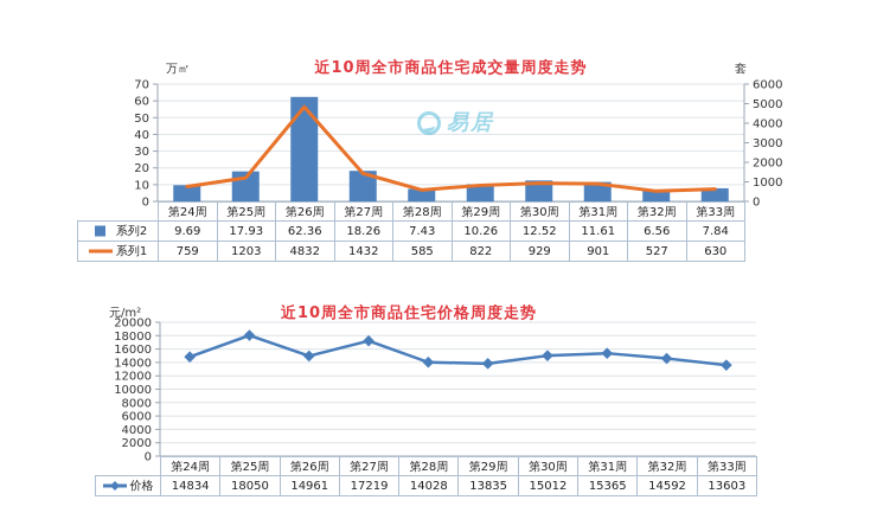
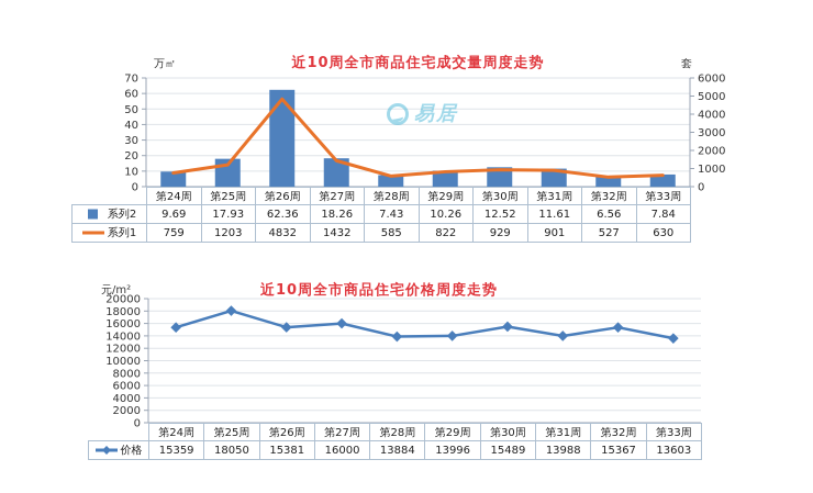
近10周全市商品住宅价格周度走势/第24周: 14834 -> 15359
近10周全市商品住宅价格周度走势/第26周: 14961 -> 15381
近10周全市商品住宅价格周度走势/第27周: 17219 -> 16000
近10周全市商品住宅价格周度走势/第28周: 14028 -> 13884
近10周全市商品住宅价格周度走势/第29周: 13835 -> 13996
近10周全市商品住宅价格周度走势/第30周: 15012 -> 15489
近10周全市商品住宅价格周度走势/第31周: 15365 -> 13988
近10周全市商品住宅价格周度走势/第32周: 14592 -> 15367
